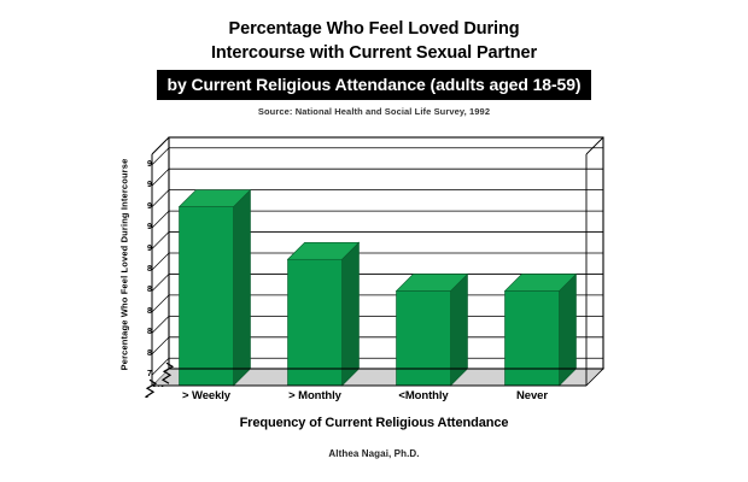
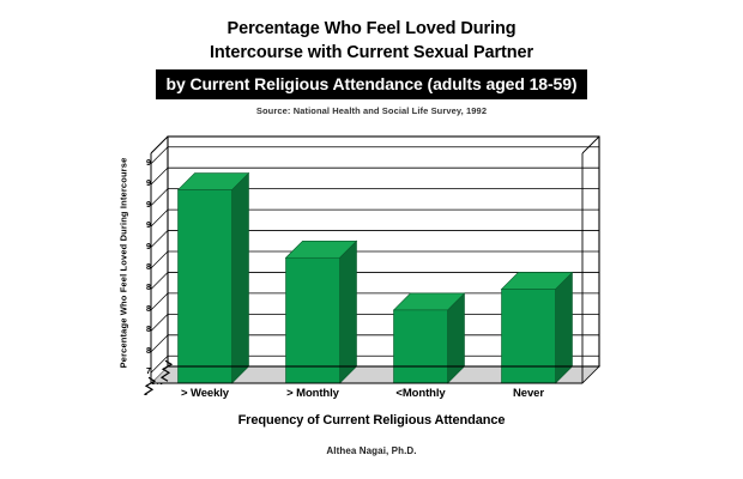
> Weekly: 94% -> 96%
<Monthly: 86% -> 84%
